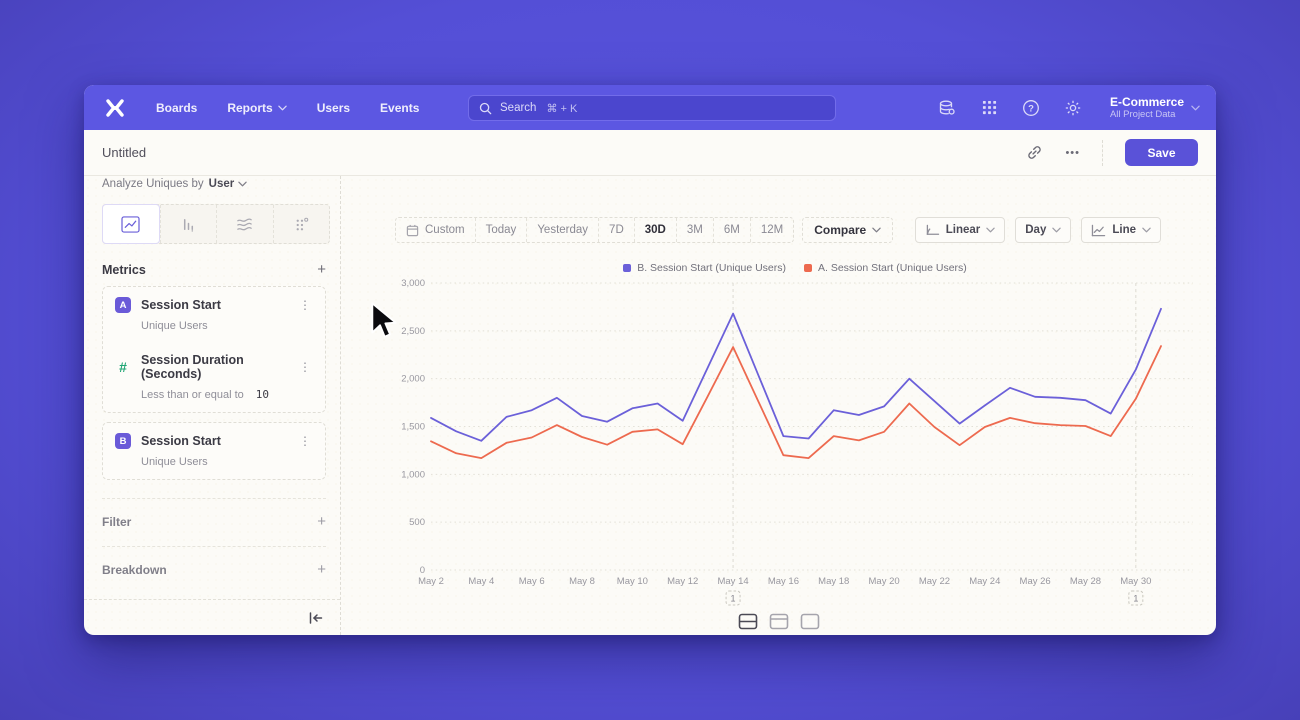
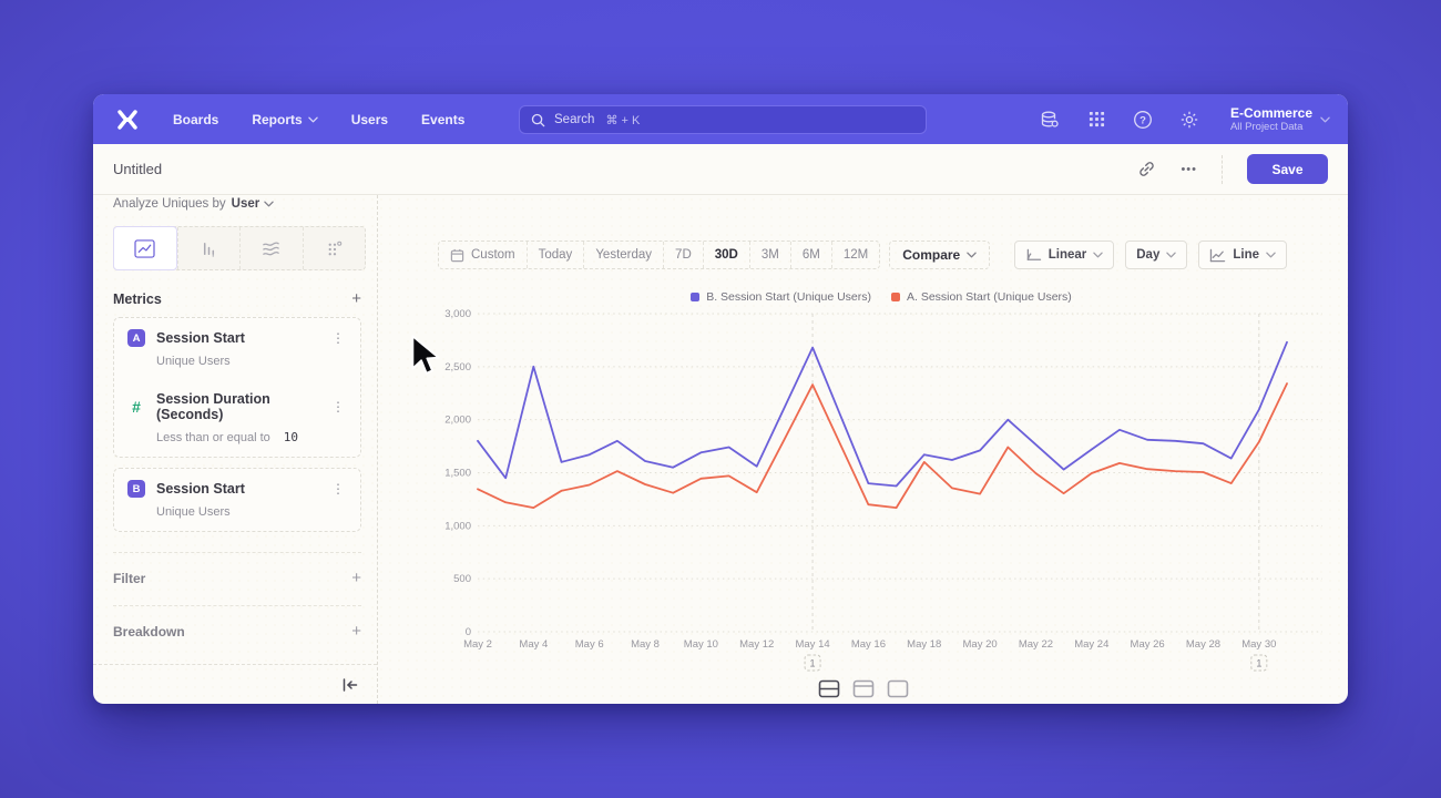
B. Session Start (Unique Users)/May 2: 1600 -> 1800
B. Session Start (Unique Users)/May 4: 1400 -> 2500
A. Session Start (Unique Users)/May 18: 1400 -> 1600
A. Session Start (Unique Users)/May 20: 1400 -> 1300
